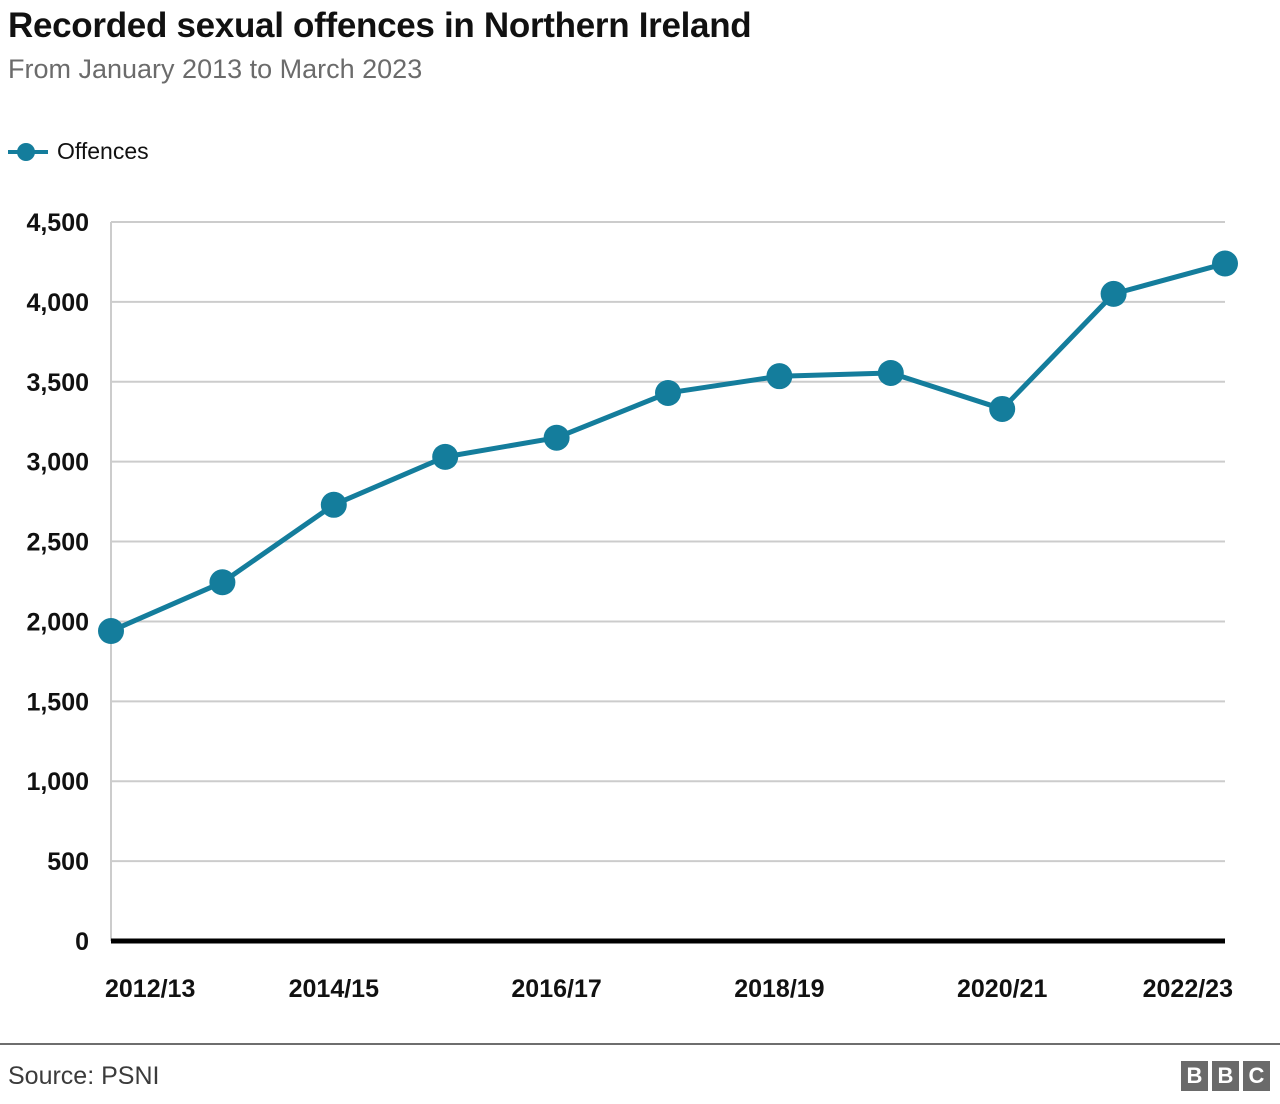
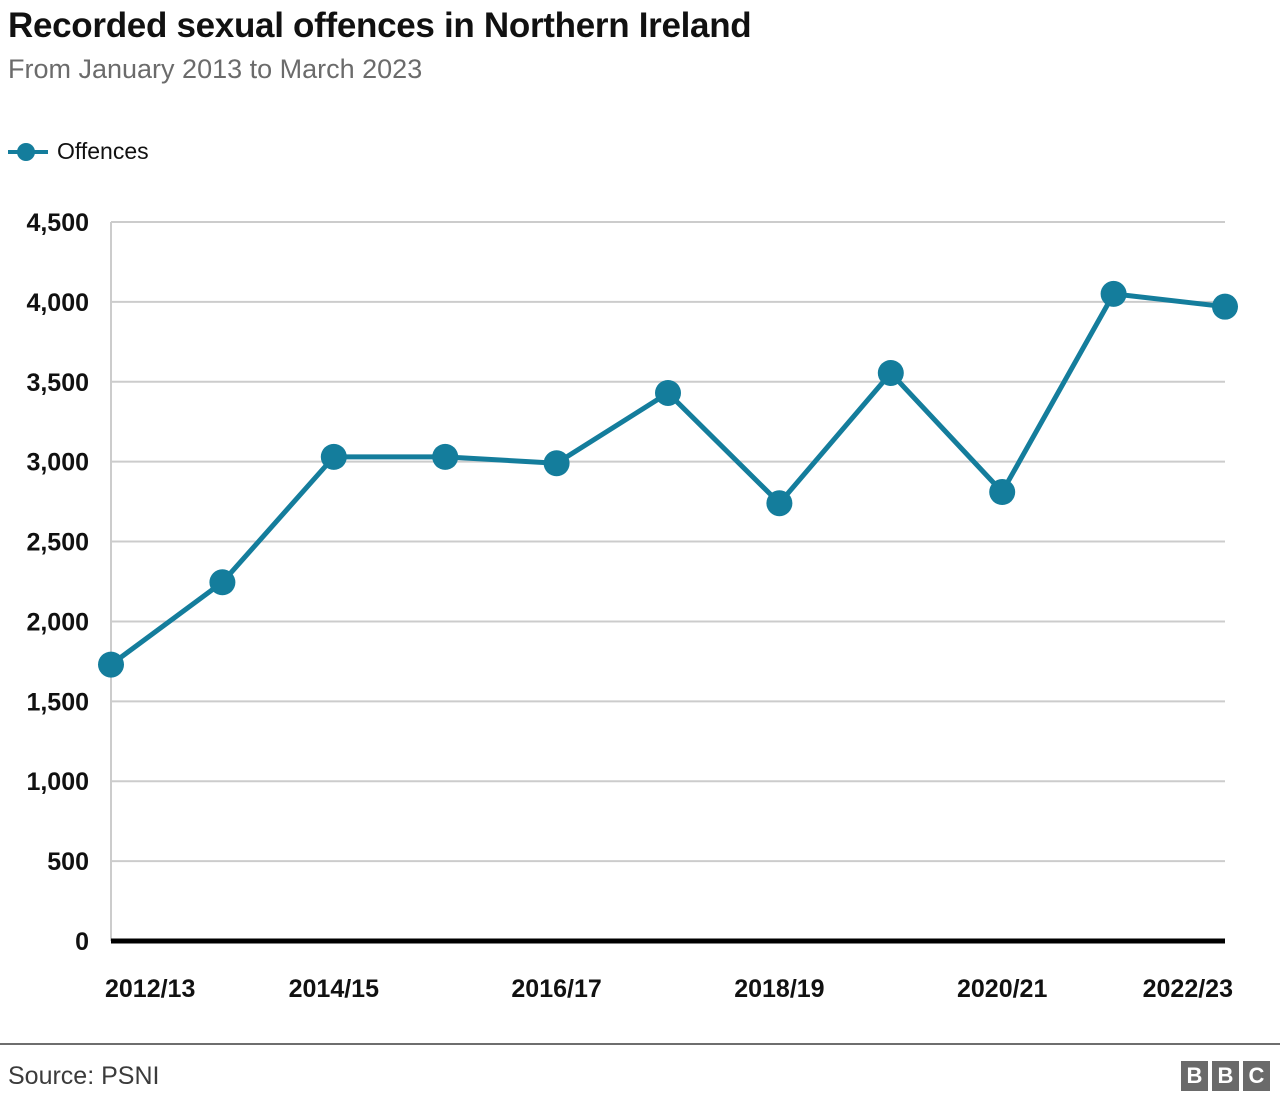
2012/13: 1940 -> 1730
2014/15: 2730 -> 3030
2016/17: 3150 -> 2990
2018/19: 3540 -> 2740
2020/21: 3330 -> 2810
2022/23: 4240 -> 3970
